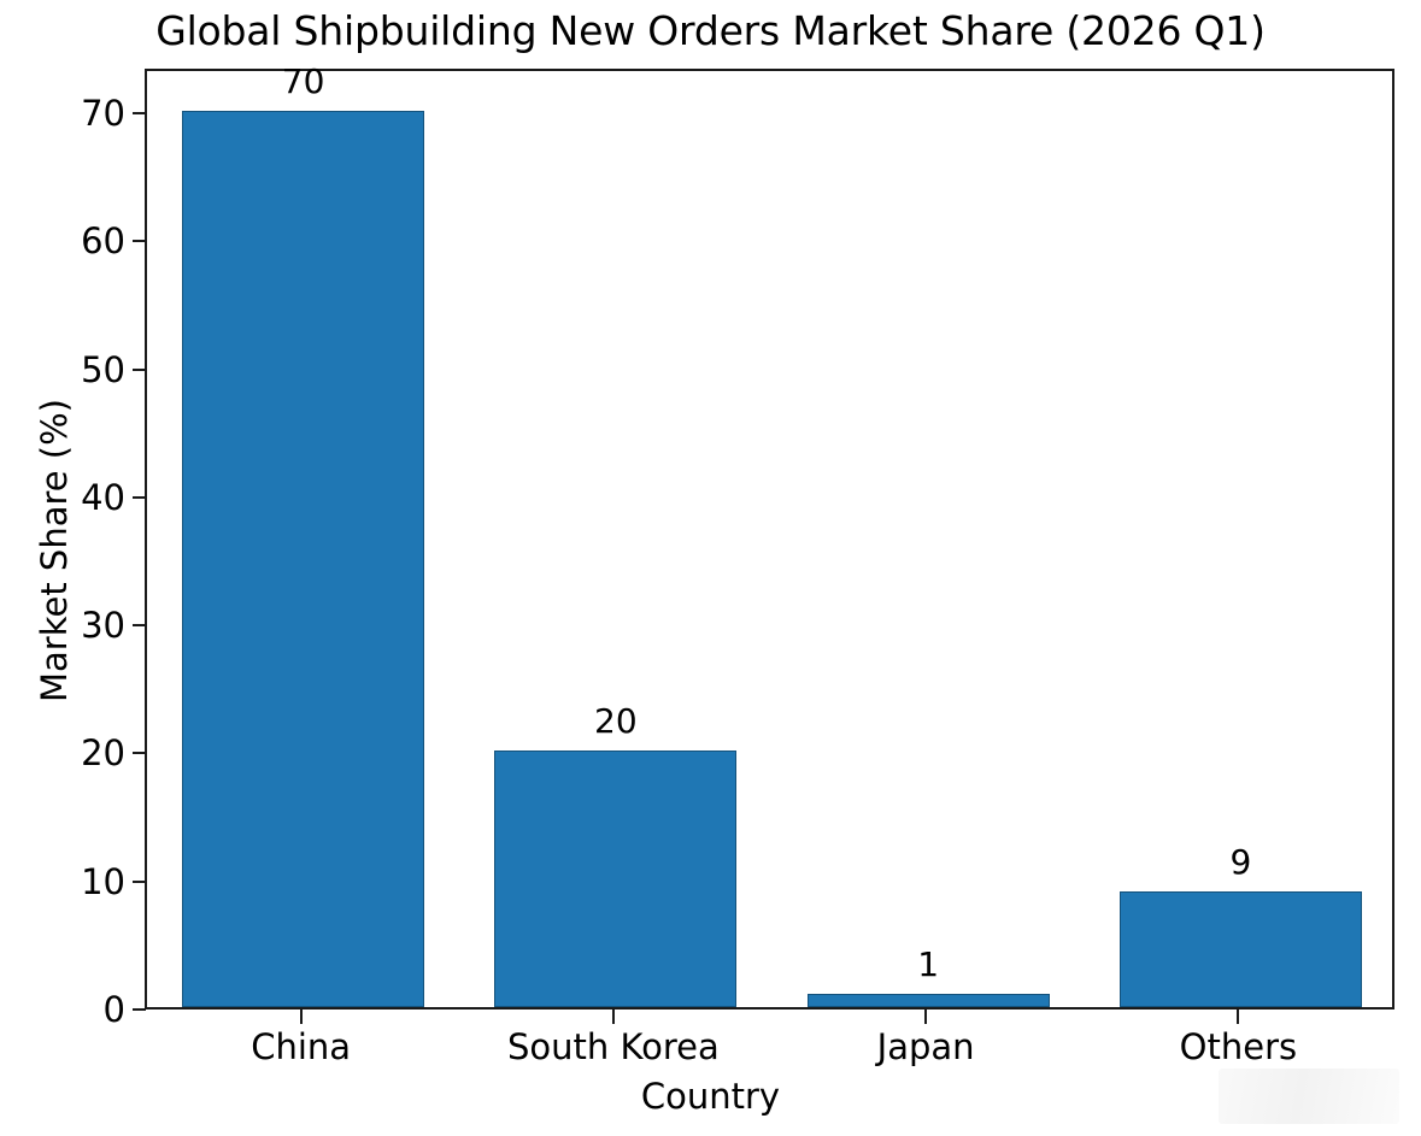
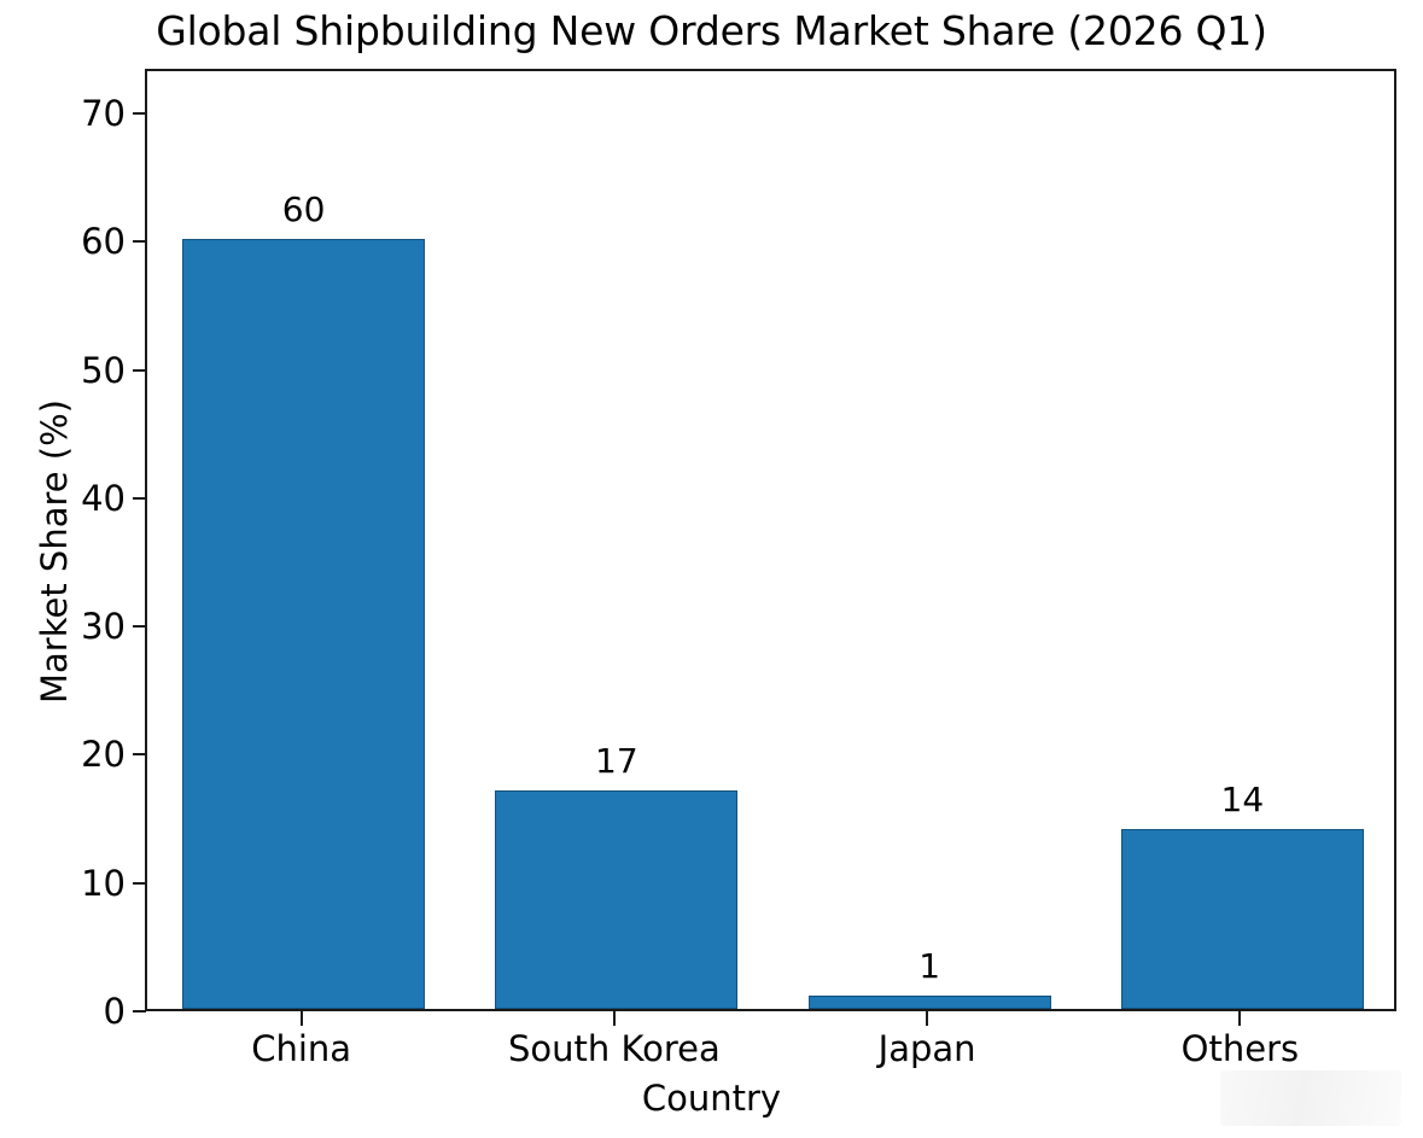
China: 70 -> 60
South Korea: 20 -> 17
Others: 9 -> 14
